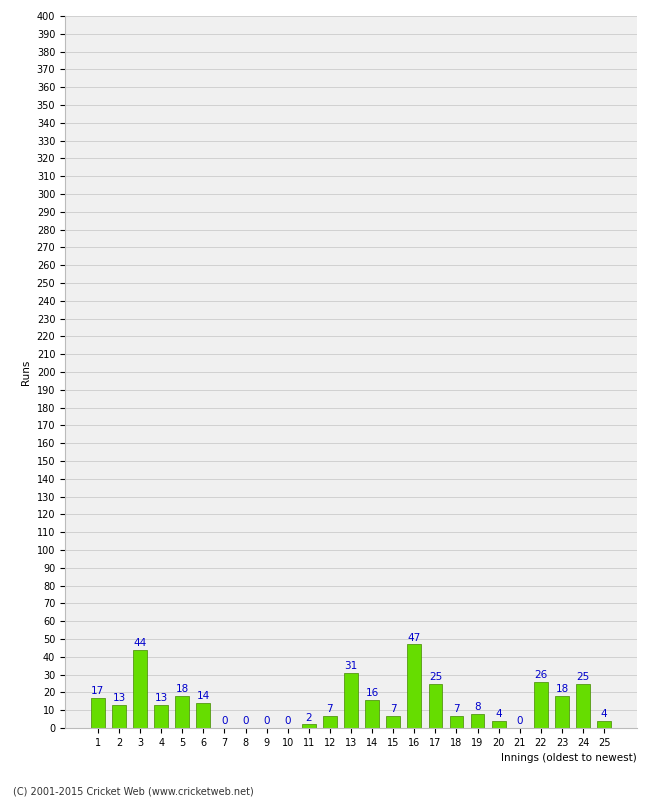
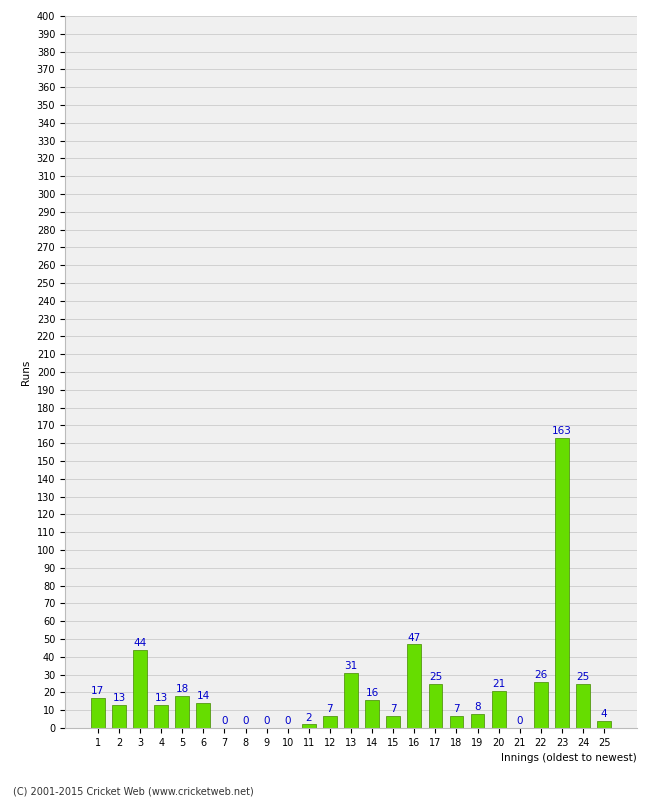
20: 4 -> 21
23: 18 -> 163
